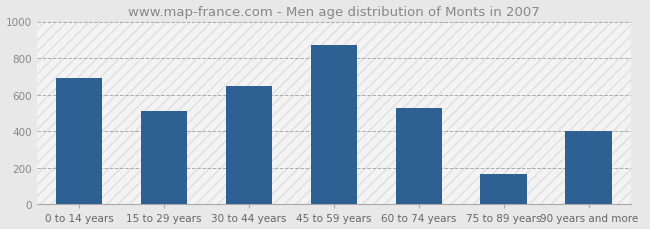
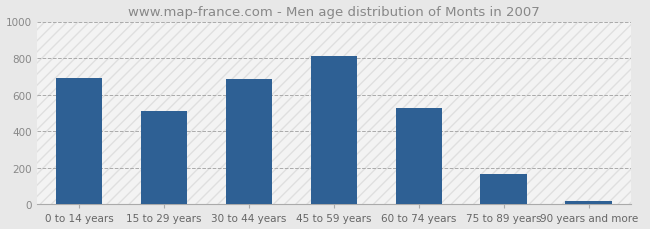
30 to 44 years: 650 -> 680
45 to 59 years: 870 -> 810
90 years and more: 400 -> 20
